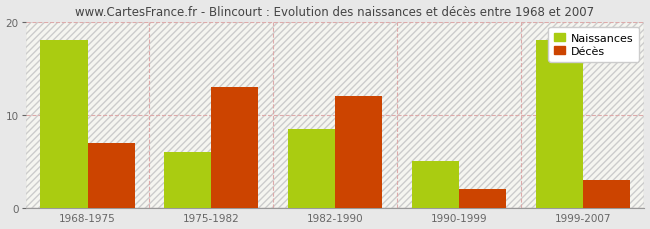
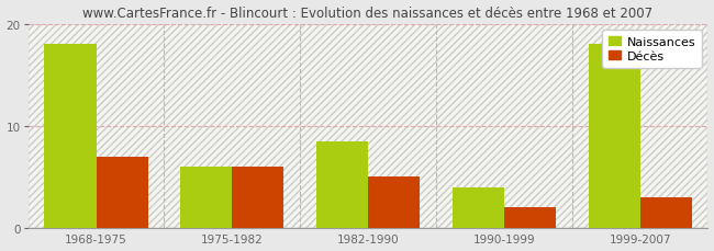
Décès/1975-1982: 13 -> 6
Décès/1982-1990: 12 -> 5
Naissances/1990-1999: 5.0 -> 4.0
